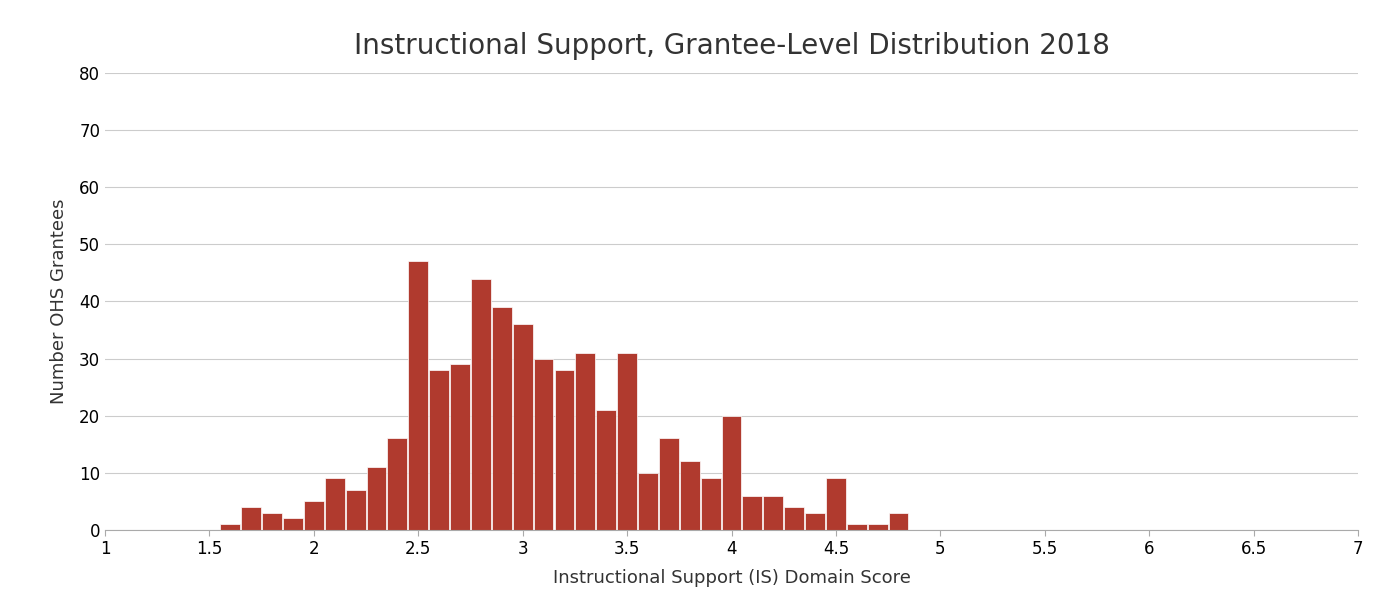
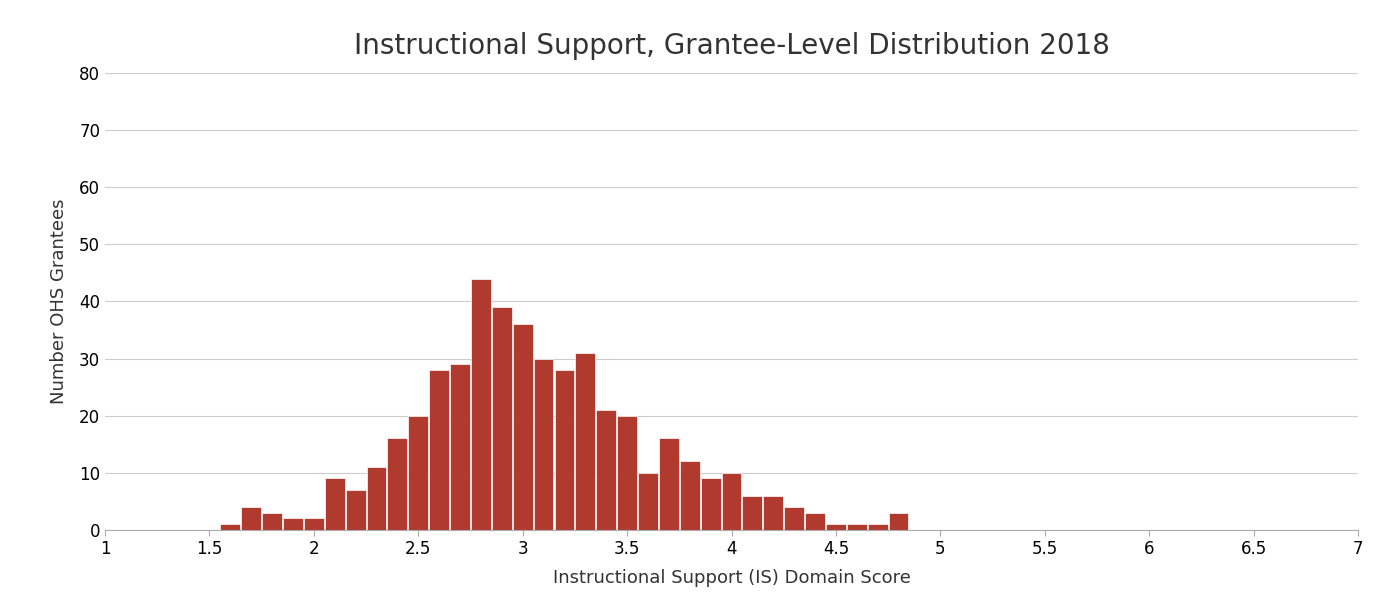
2: 5 -> 2
2.5: 47 -> 20
3.5: 31 -> 20
4: 20 -> 10
4.5: 9 -> 1
